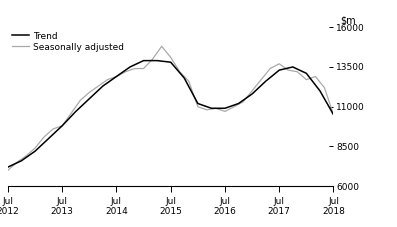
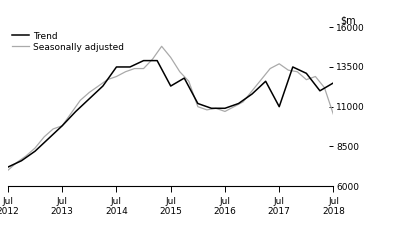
Trend/Jul 2014: 12900 -> 13500
Trend/Jul 2015: 13800 -> 12300
Trend/Jul 2017: 13300 -> 11000
Trend/Jul 2018: 10500 -> 12500
